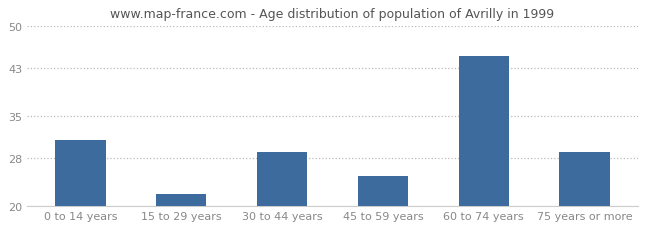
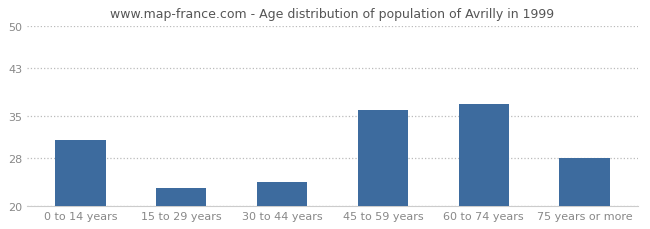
15 to 29 years: 22 -> 23
30 to 44 years: 29 -> 24
45 to 59 years: 25 -> 36
60 to 74 years: 45 -> 37
75 years or more: 29 -> 28
